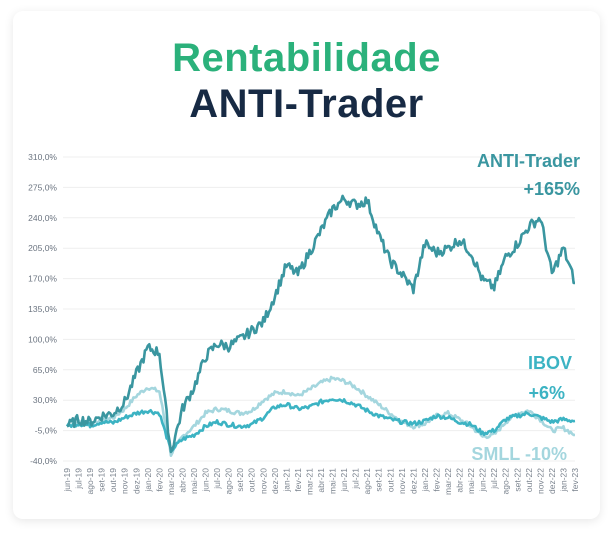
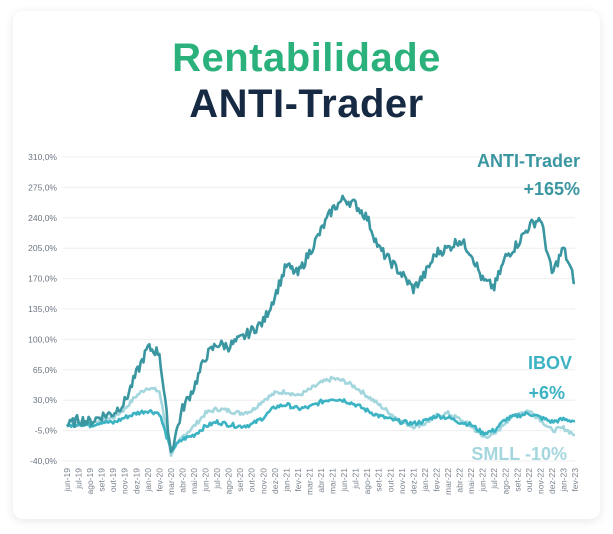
ANTI-Trader/ago-21: 260% -> 240%
ANTI-Trader/set-21: 220% -> 200%
ANTI-Trader/jan-22: 210% -> 180%
